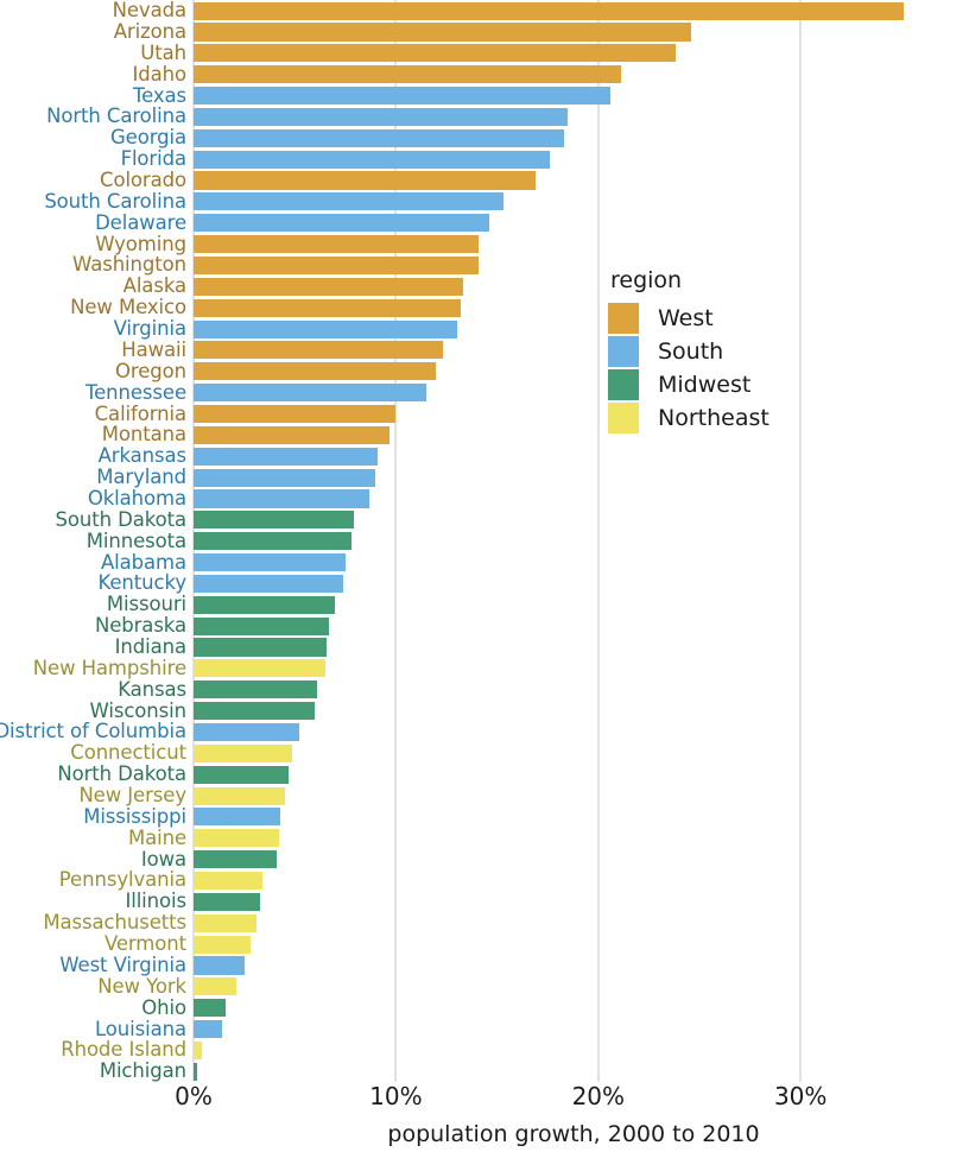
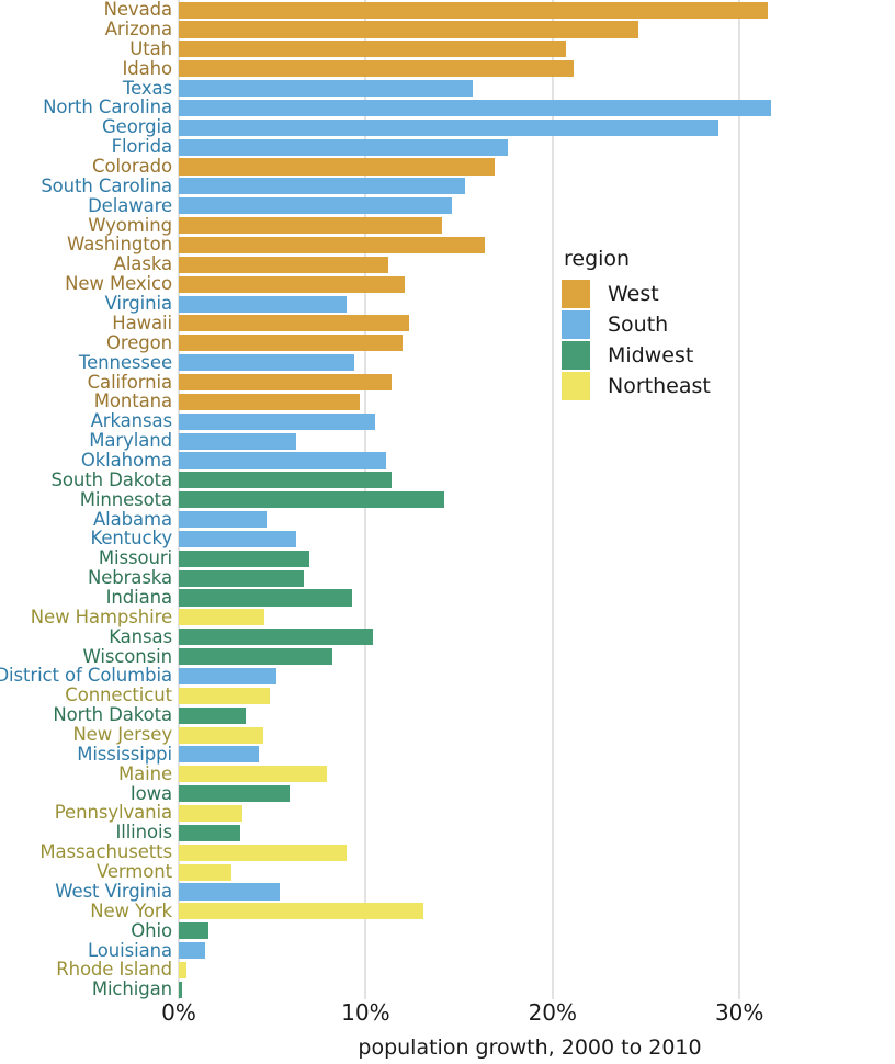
Nevada: 35.1% -> 31.5%
Utah: 23.8% -> 20.7%
Texas: 20.6% -> 15.7%
North Carolina: 18.5% -> 31.7%
Georgia: 18.3% -> 28.9%
Washington: 14.1% -> 16.4%
Alaska: 13.3% -> 11.2%
New Mexico: 13.2% -> 12.1%
Virginia: 13.0% -> 9.0%
Tennessee: 11.5% -> 9.4%
California: 10.0% -> 11.4%
Arkansas: 9.1% -> 10.5%
Maryland: 9.0% -> 6.3%
Oklahoma: 8.7% -> 11.1%
South Dakota: 7.9% -> 11.4%
Minnesota: 7.8% -> 14.2%
Alabama: 7.5% -> 4.7%
Kentucky: 7.4% -> 6.3%
Indiana: 6.6% -> 9.3%
New Hampshire: 6.5% -> 4.6%
Kansas: 6.1% -> 10.4%
Wisconsin: 6.0% -> 8.2%
North Dakota: 4.7% -> 3.6%
Maine: 4.2% -> 7.9%
Iowa: 4.1% -> 5.9%
Massachusetts: 3.1% -> 9.0%
West Virginia: 2.5% -> 5.4%
New York: 2.1% -> 13.1%
